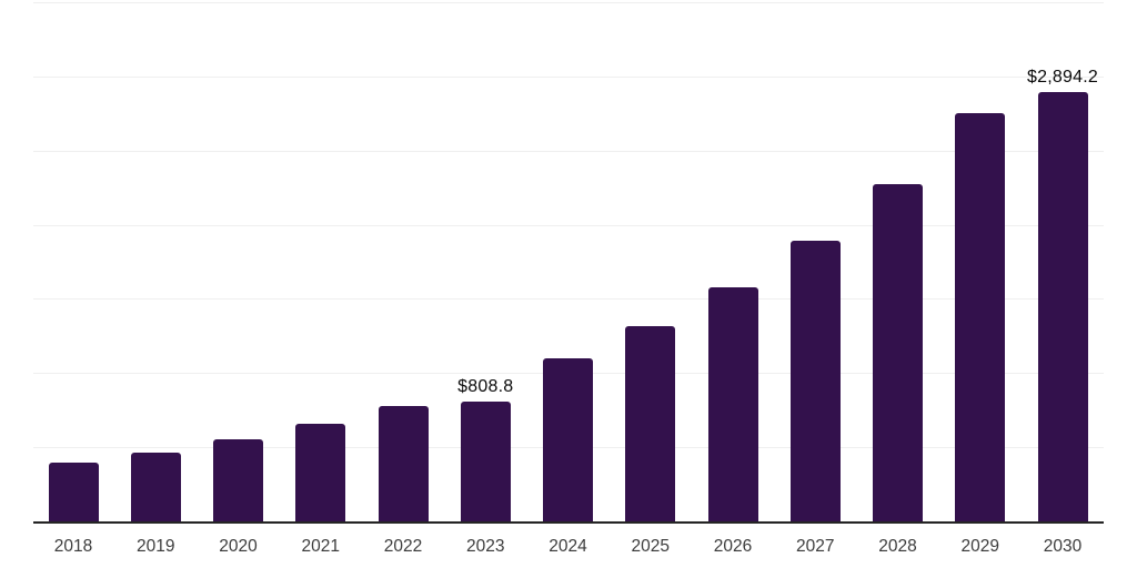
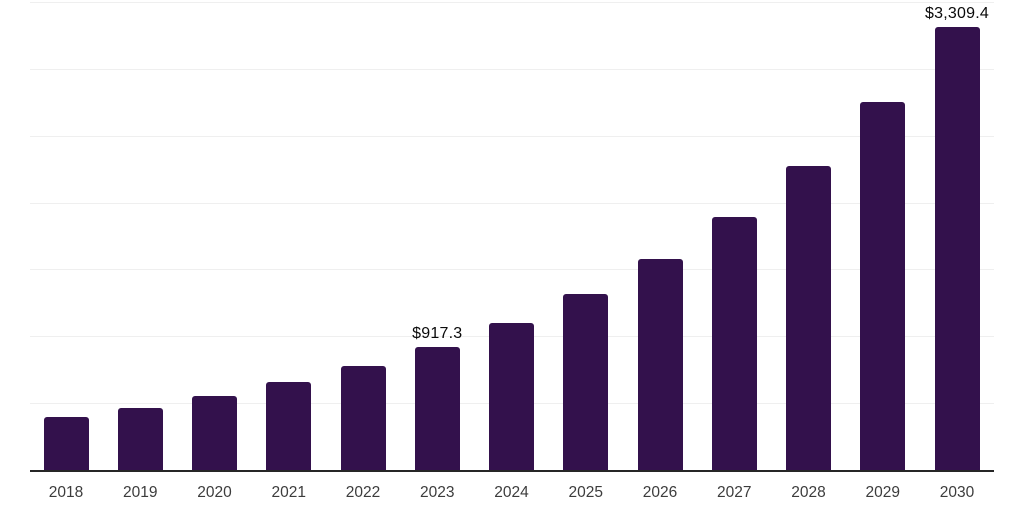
2023: $808.8 -> $917.3
2030: $2,894.2 -> $3,309.4
